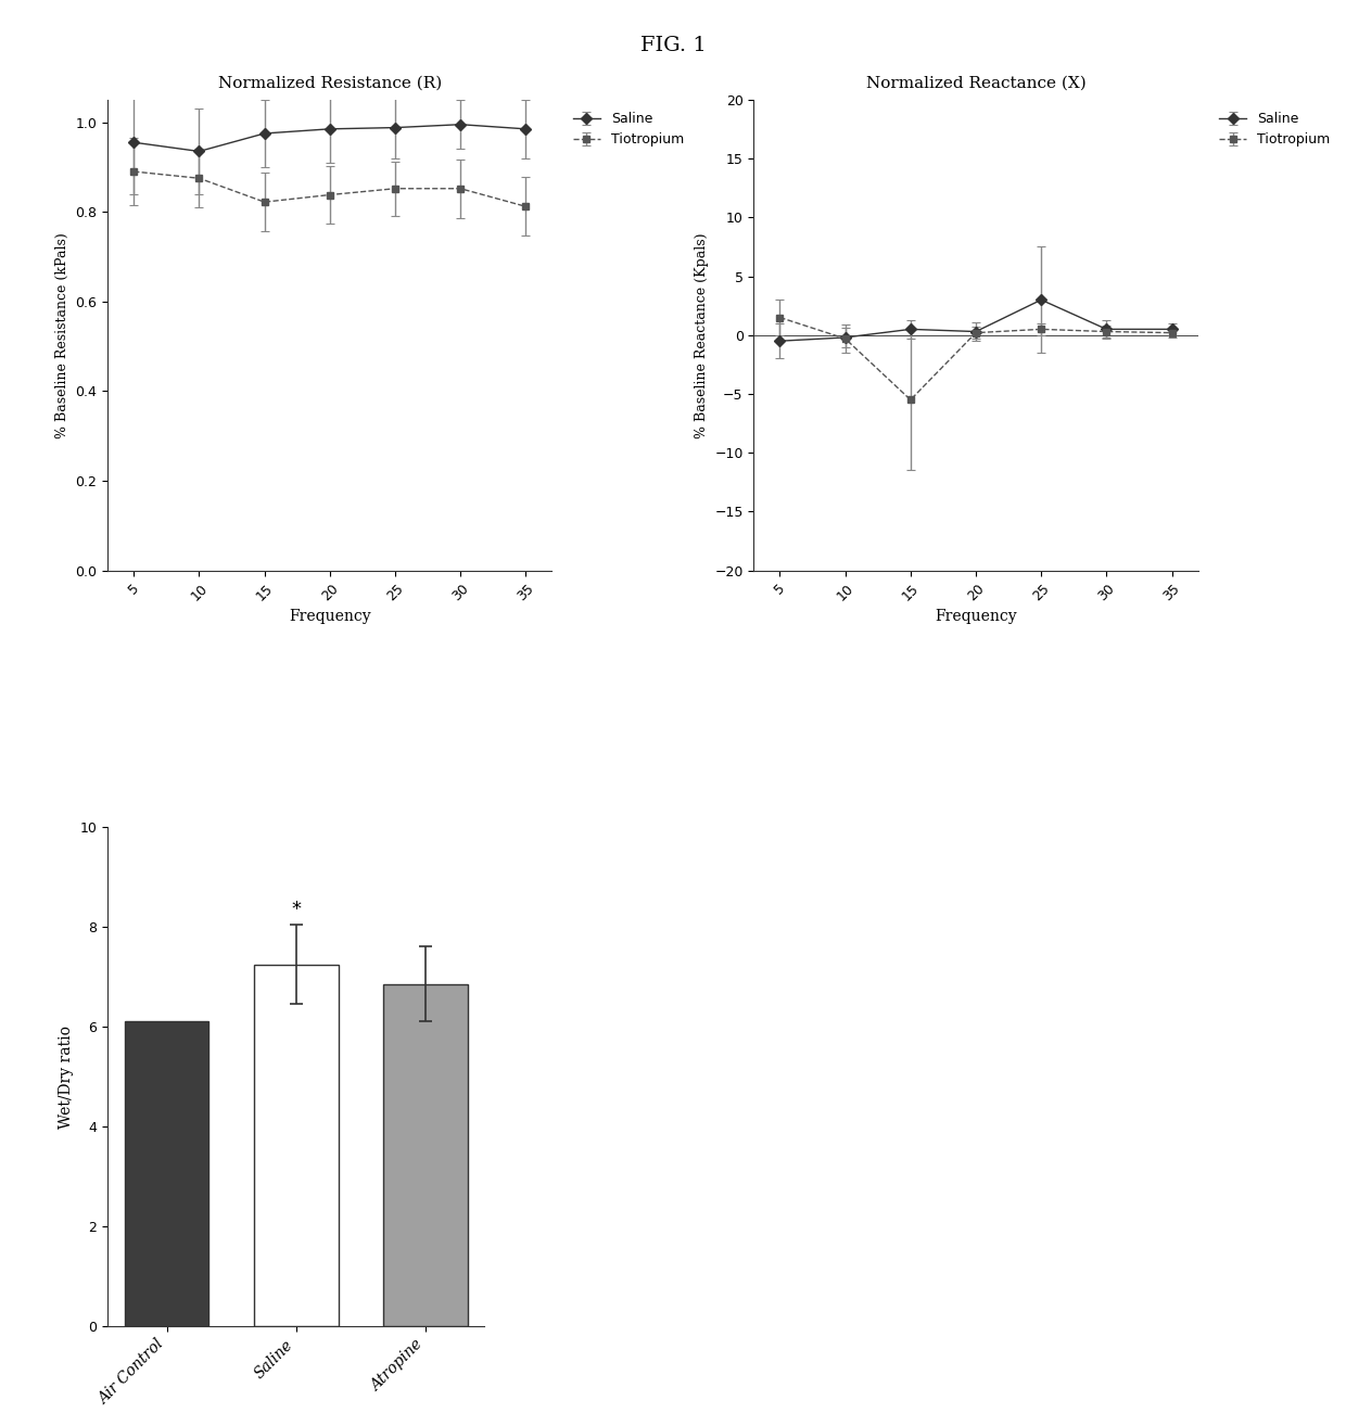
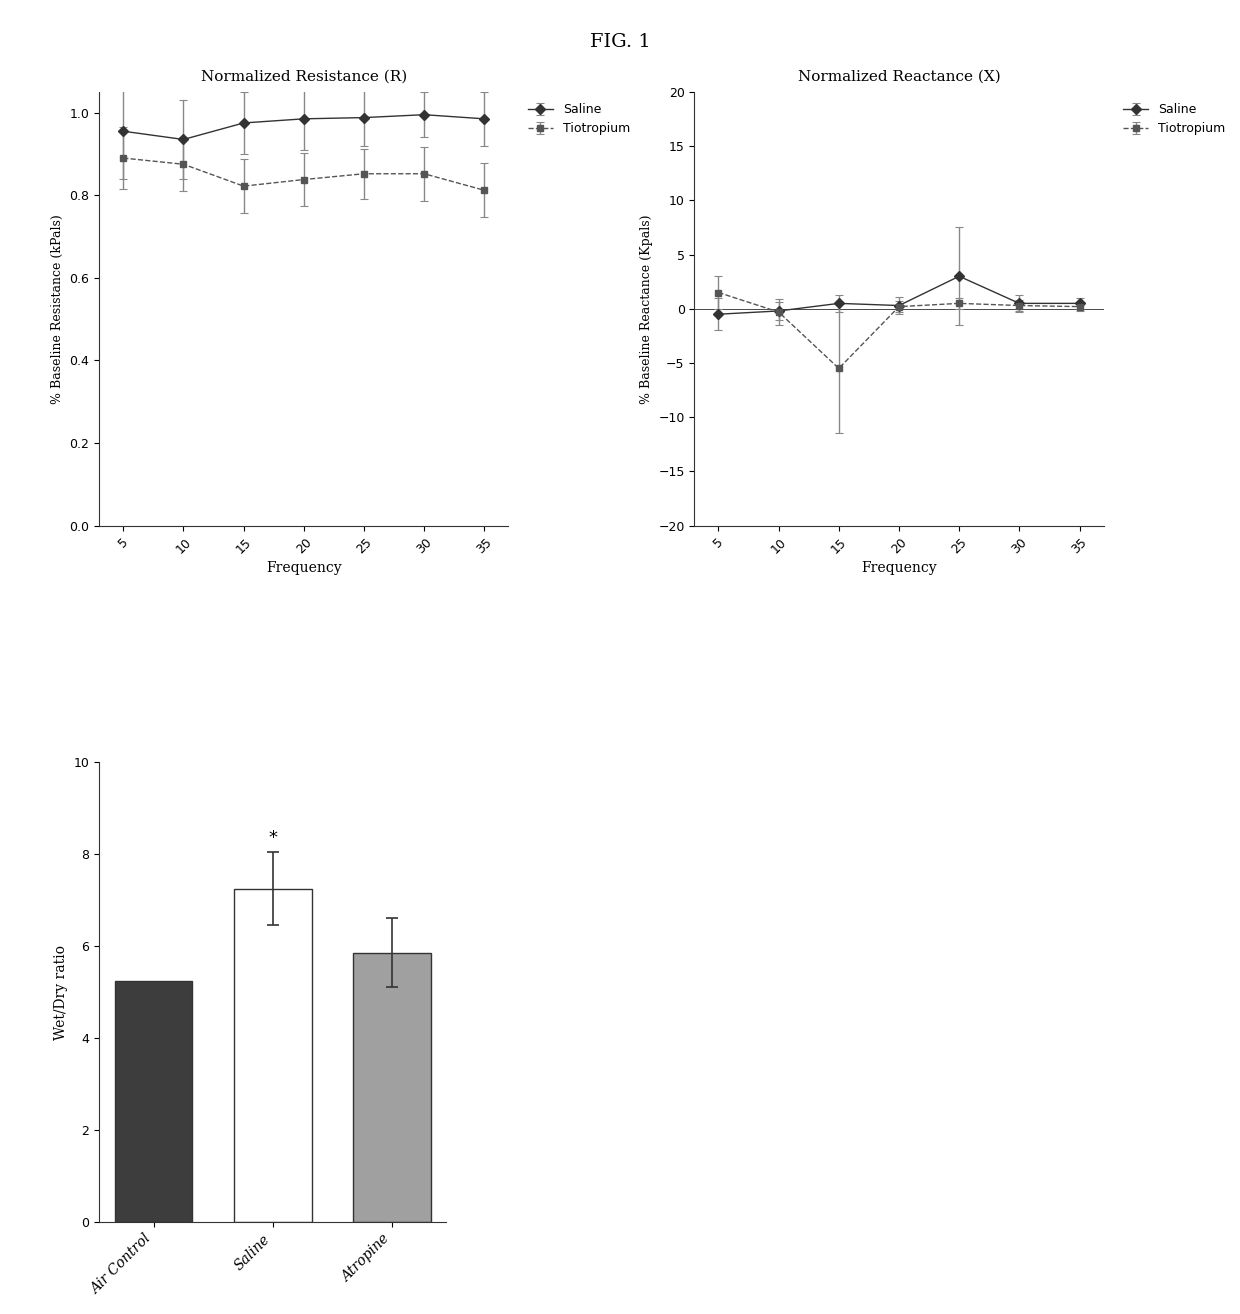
Air Control: 6.10 -> 5.25
Atropine: 6.85 -> 5.85
